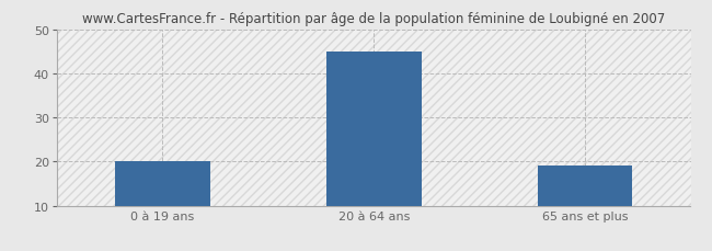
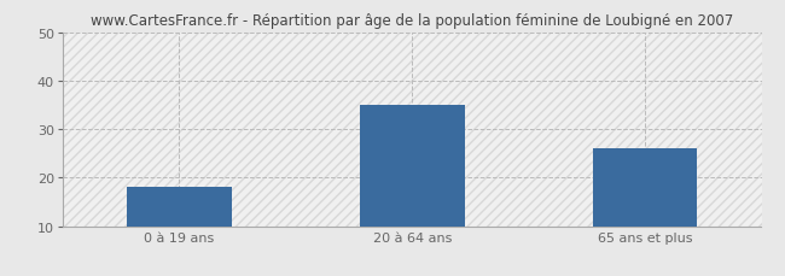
0 à 19 ans: 20 -> 18
20 à 64 ans: 45 -> 35
65 ans et plus: 19 -> 26
